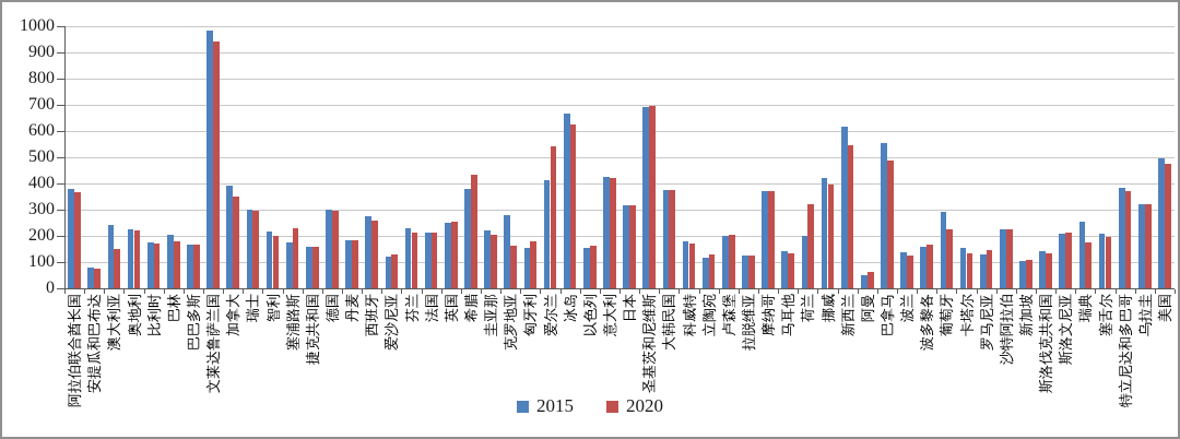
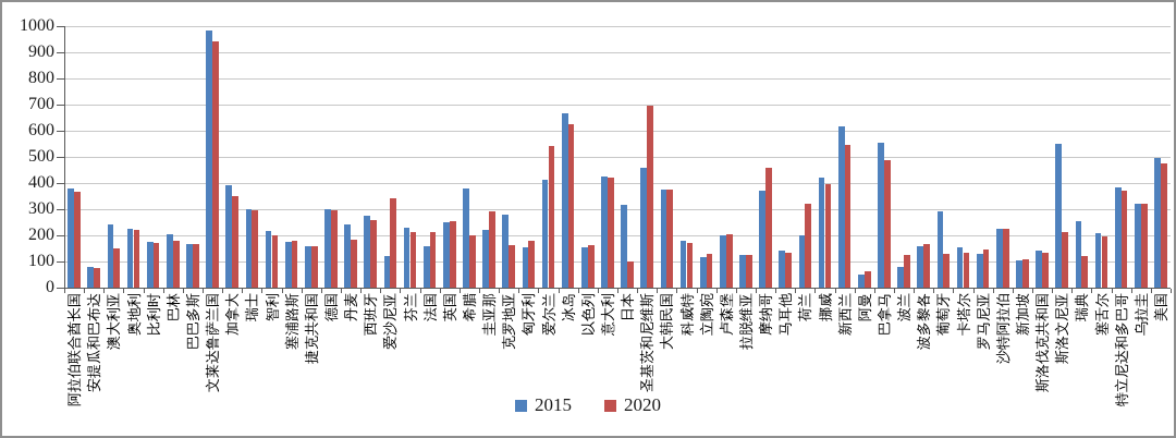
2020/塞浦路斯: 230 -> 180
2015/丹麦: 180 -> 240
2020/爱沙尼亚: 130 -> 340
2015/法国: 210 -> 160
2020/希腊: 430 -> 200
2020/圭亚那: 210 -> 290
2020/日本: 320 -> 100
2015/圣基茨和尼维斯: 690 -> 460
2020/摩纳哥: 370 -> 460
2015/波兰: 140 -> 80
2020/葡萄牙: 230 -> 130
2015/斯洛文尼亚: 210 -> 550
2020/瑞典: 180 -> 120
